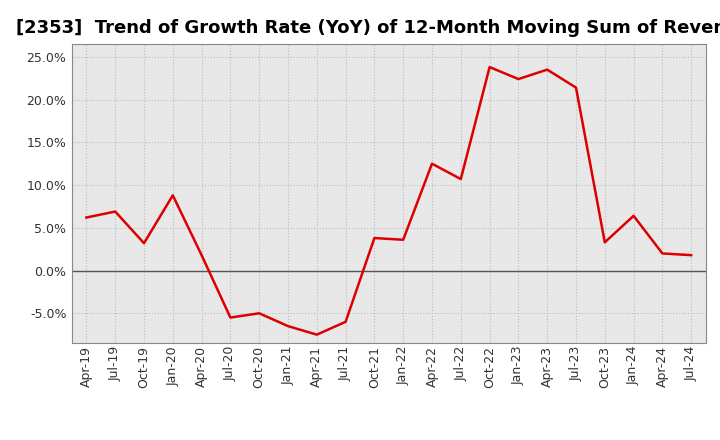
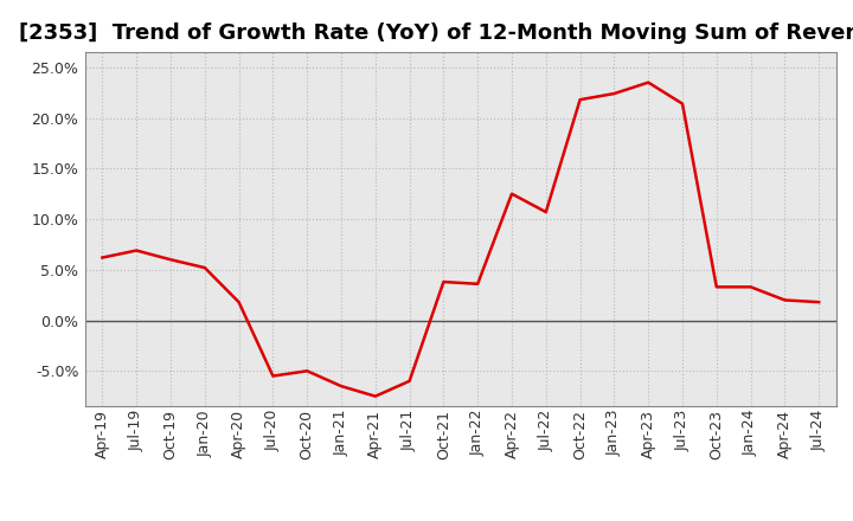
Oct-19: 3.2% -> 6.0%
Jan-20: 8.8% -> 5.2%
Oct-22: 23.8% -> 21.8%
Jan-24: 6.4% -> 3.3%
